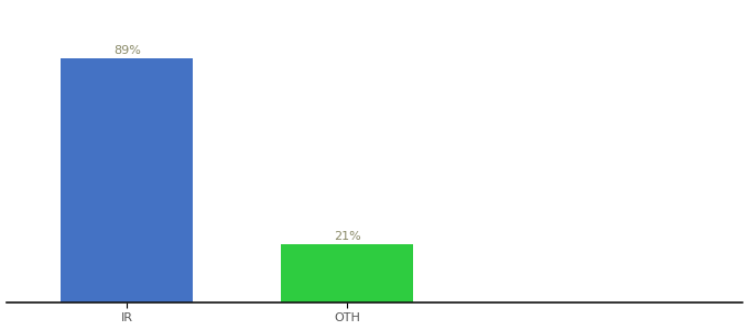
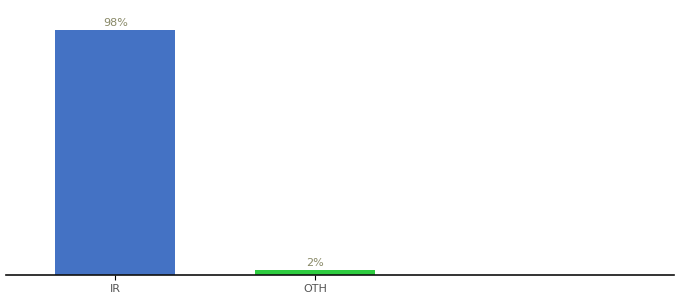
IR: 89% -> 98%
OTH: 21% -> 2%
